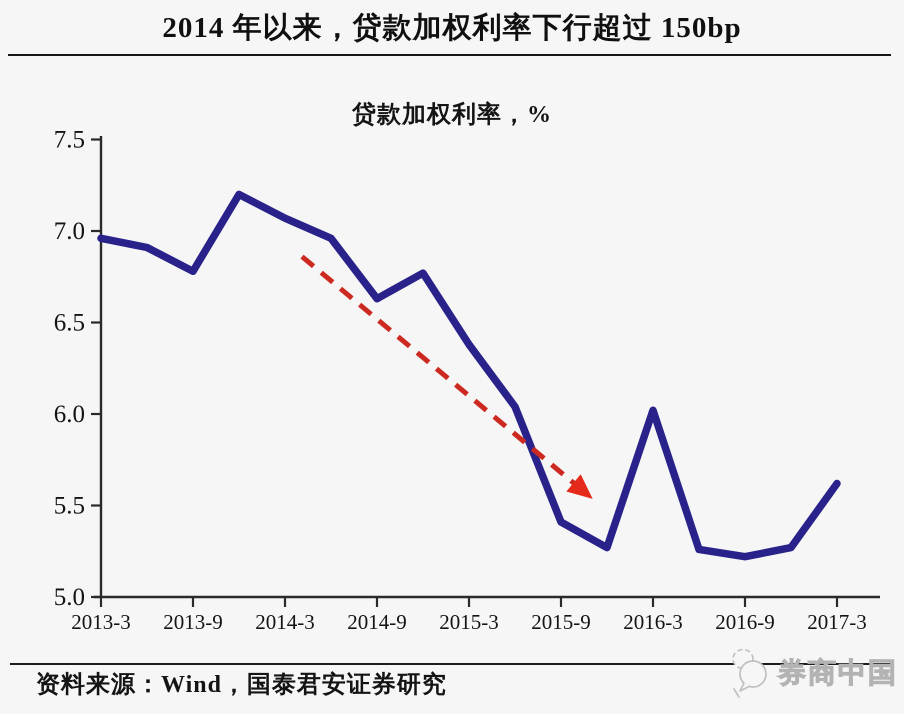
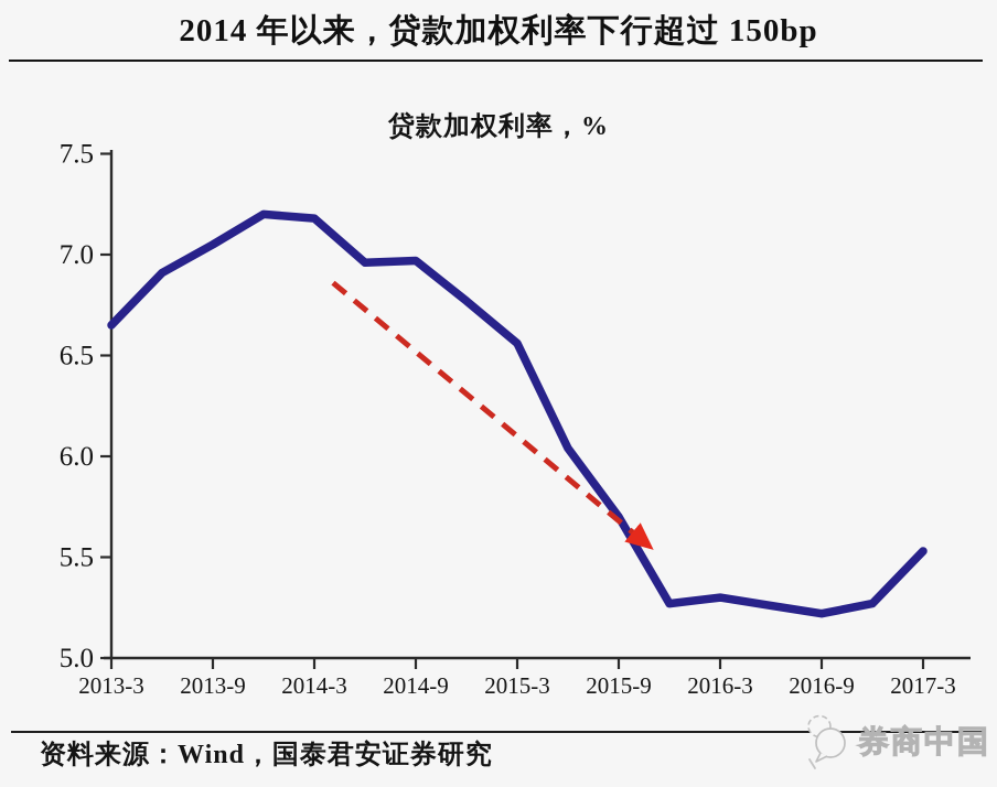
2013-3: 6.96 -> 6.65
2013-9: 6.78 -> 7.05
2014-3: 7.07 -> 7.18
2014-9: 6.63 -> 6.97
2015-3: 6.38 -> 6.56
2015-9: 5.41 -> 5.70
2016-3: 6.02 -> 5.30
2017-3: 5.62 -> 5.53
